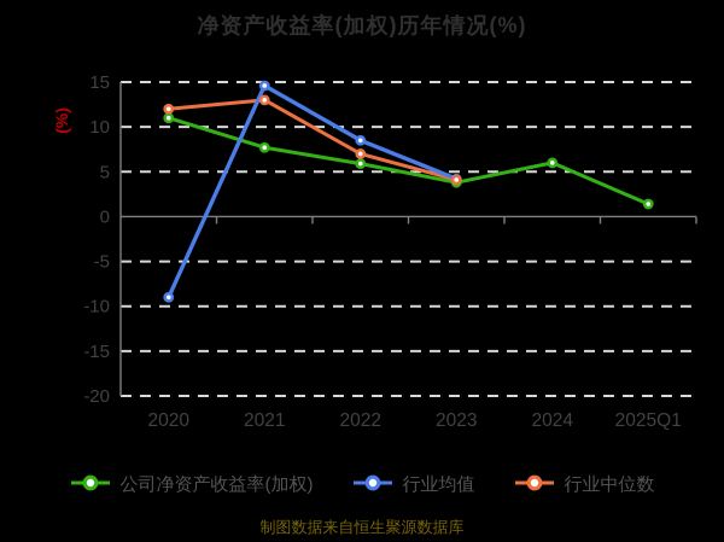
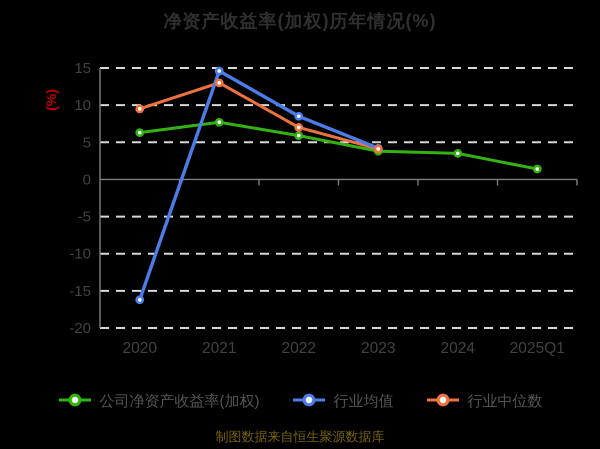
公司净资产收益率(加权)/2020: 11 -> 6
行业均值/2020: -9 -> -16
行业中位数/2020: 12 -> 10
公司净资产收益率(加权)/2024: 6 -> 4
